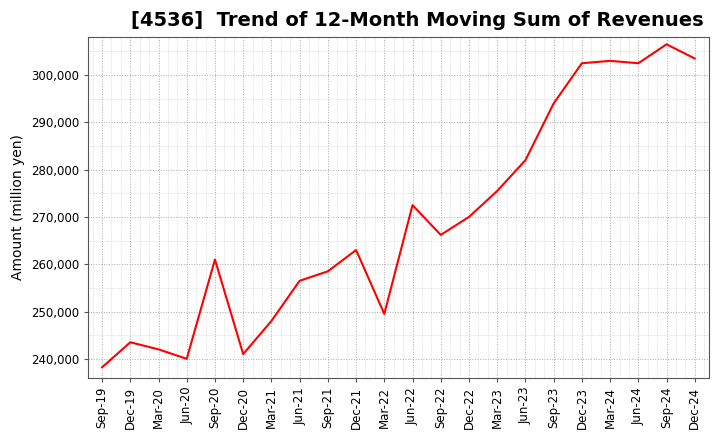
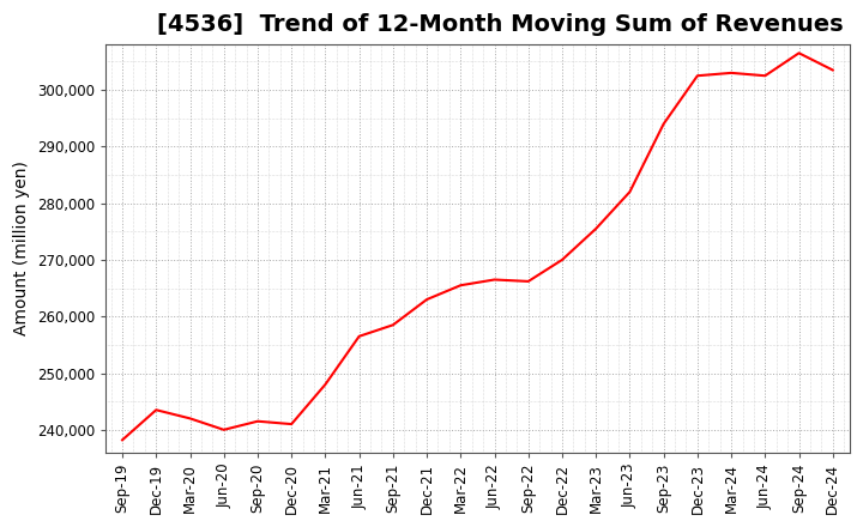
Sep-20: 261,000 -> 241,500
Mar-22: 249,500 -> 265,500
Jun-22: 272,500 -> 266,500
